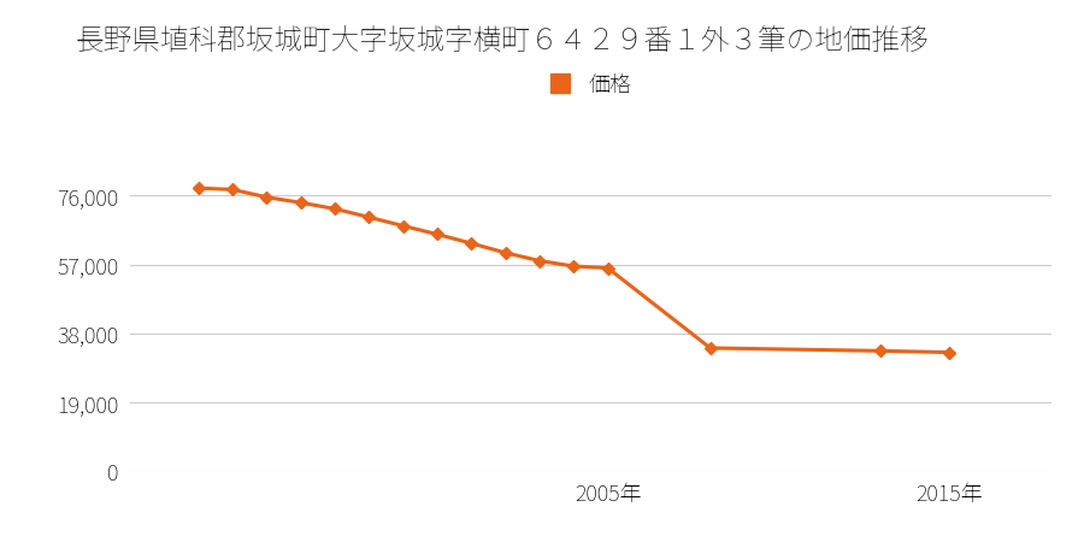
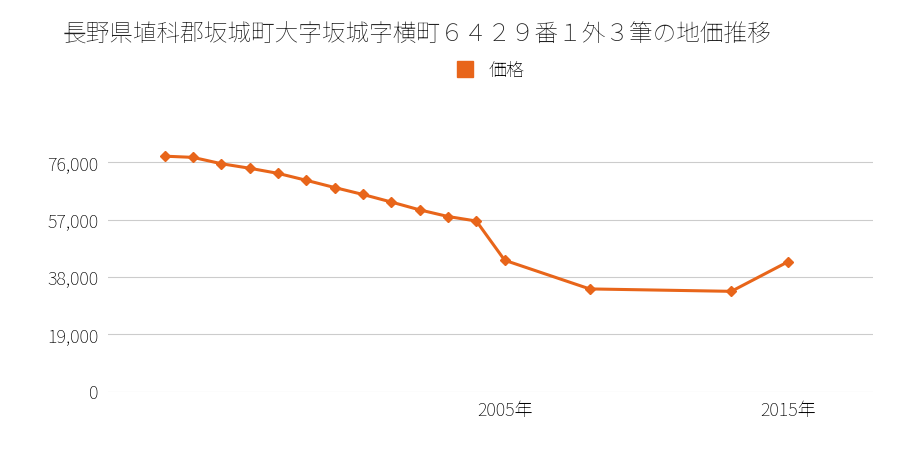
2005年: 56,000 -> 43,500
2015年: 32,800 -> 43,000
